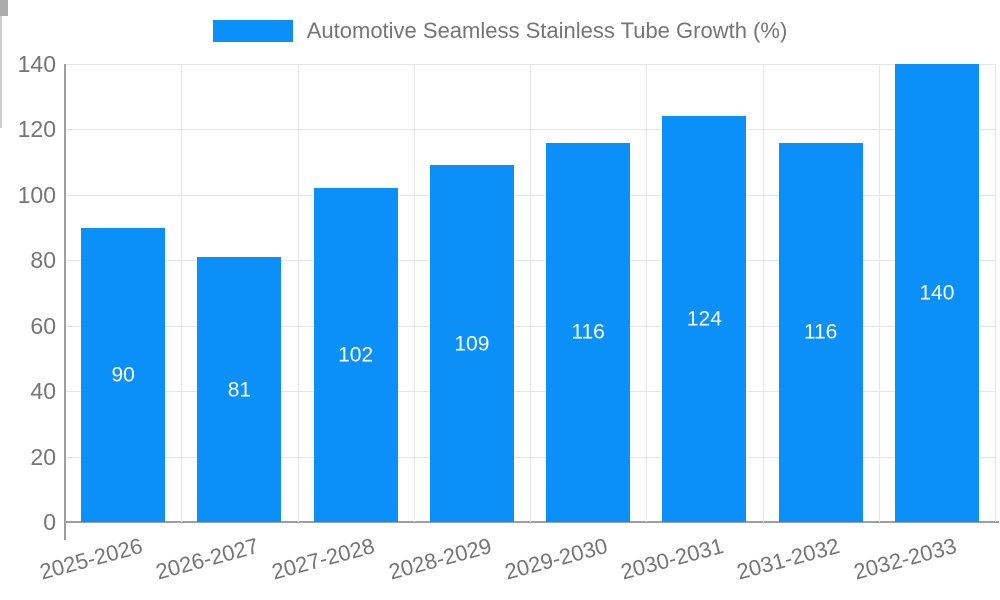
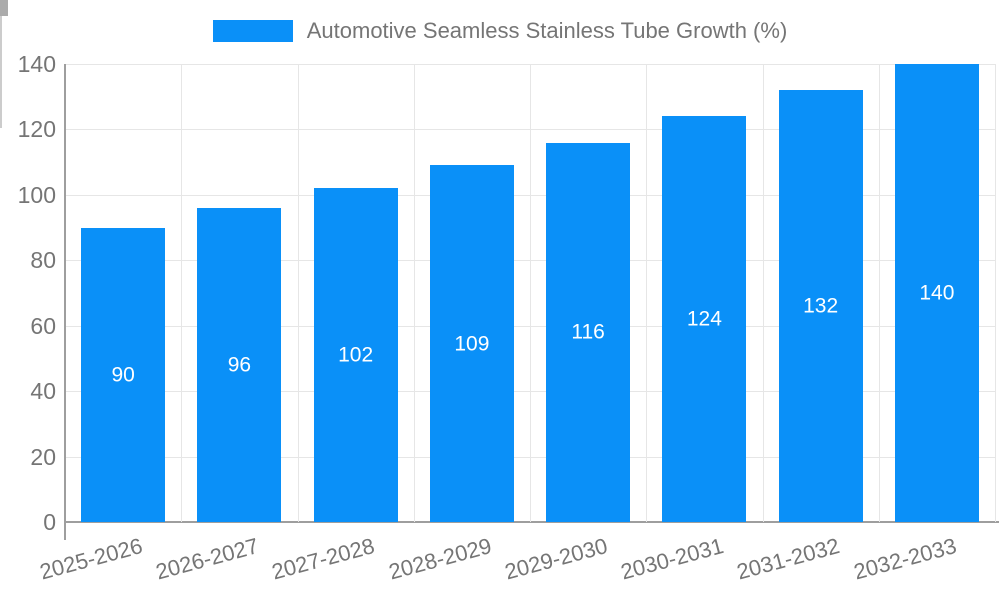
2026-2027: 81 -> 96
2031-2032: 116 -> 132
